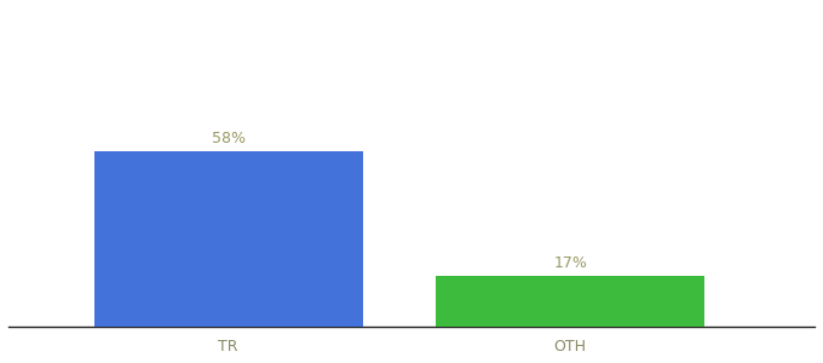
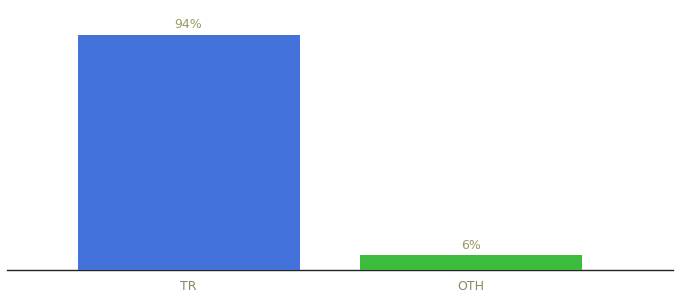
TR: 58% -> 94%
OTH: 17% -> 6%
